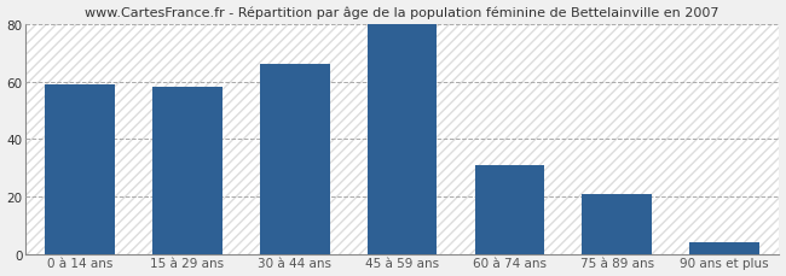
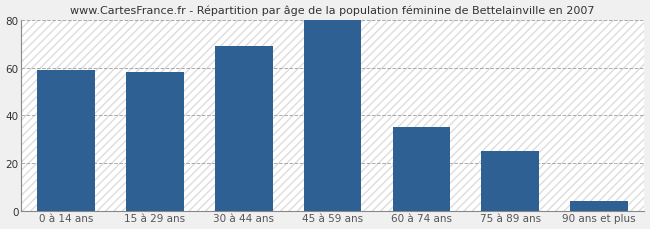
30 à 44 ans: 66 -> 69
60 à 74 ans: 31 -> 35
75 à 89 ans: 21 -> 25
